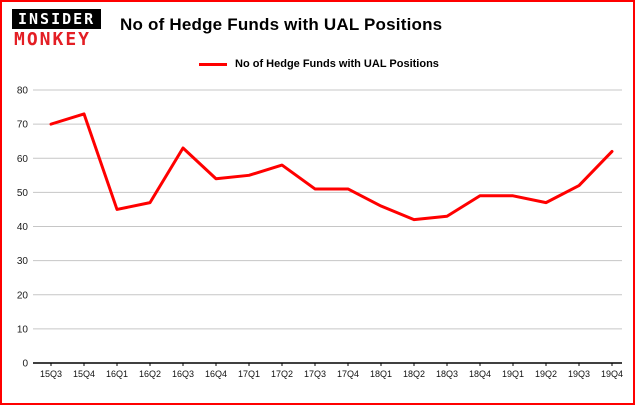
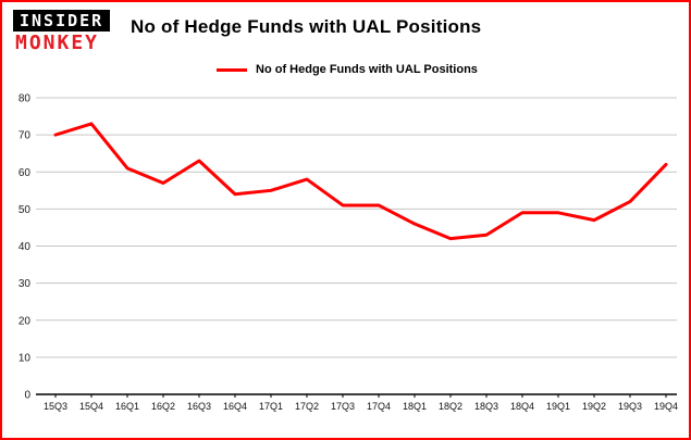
16Q1: 45 -> 61
16Q2: 47 -> 57
